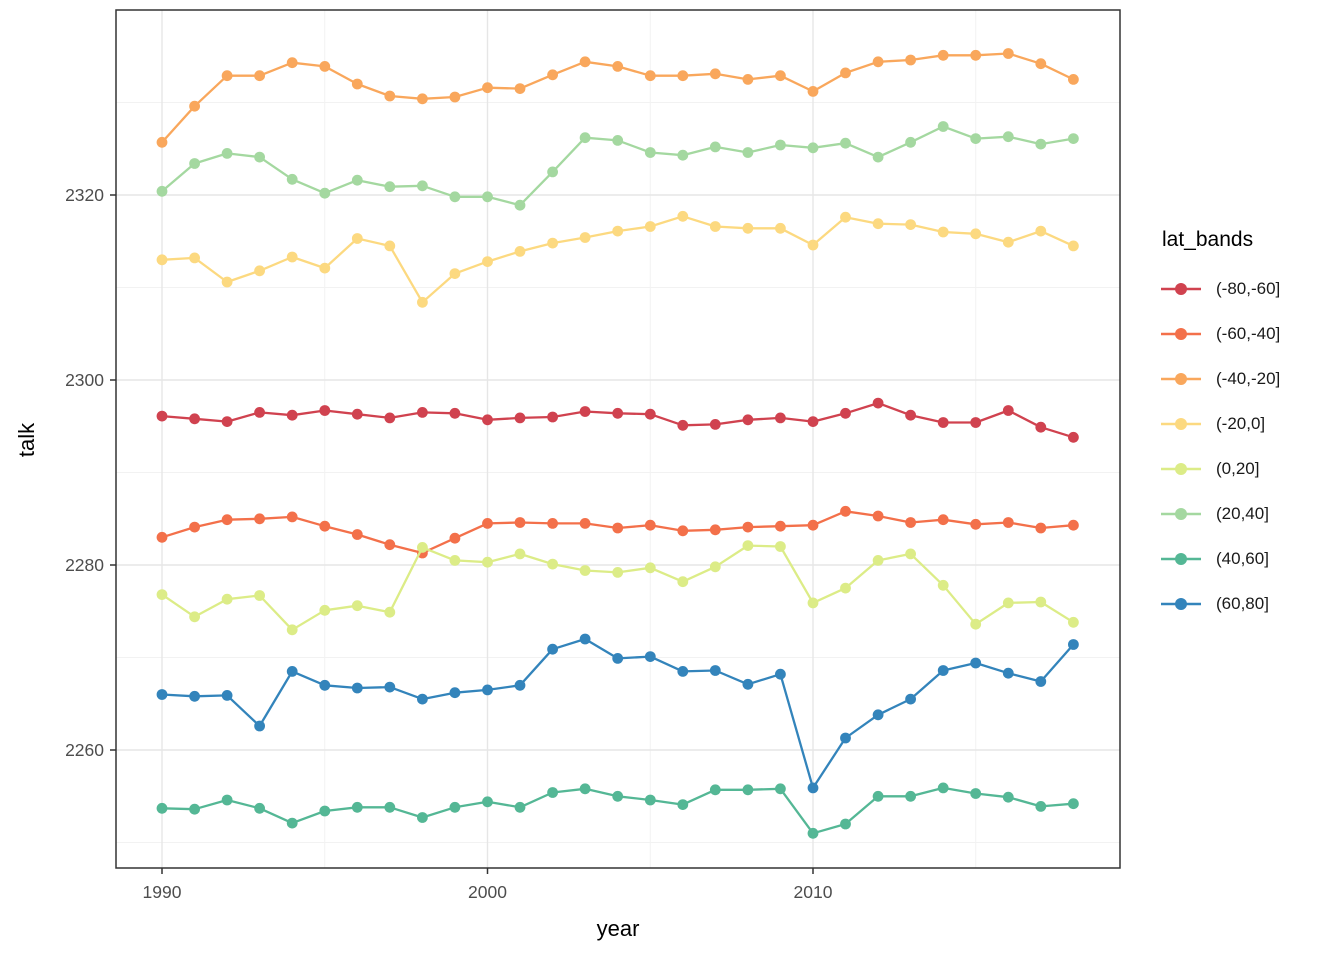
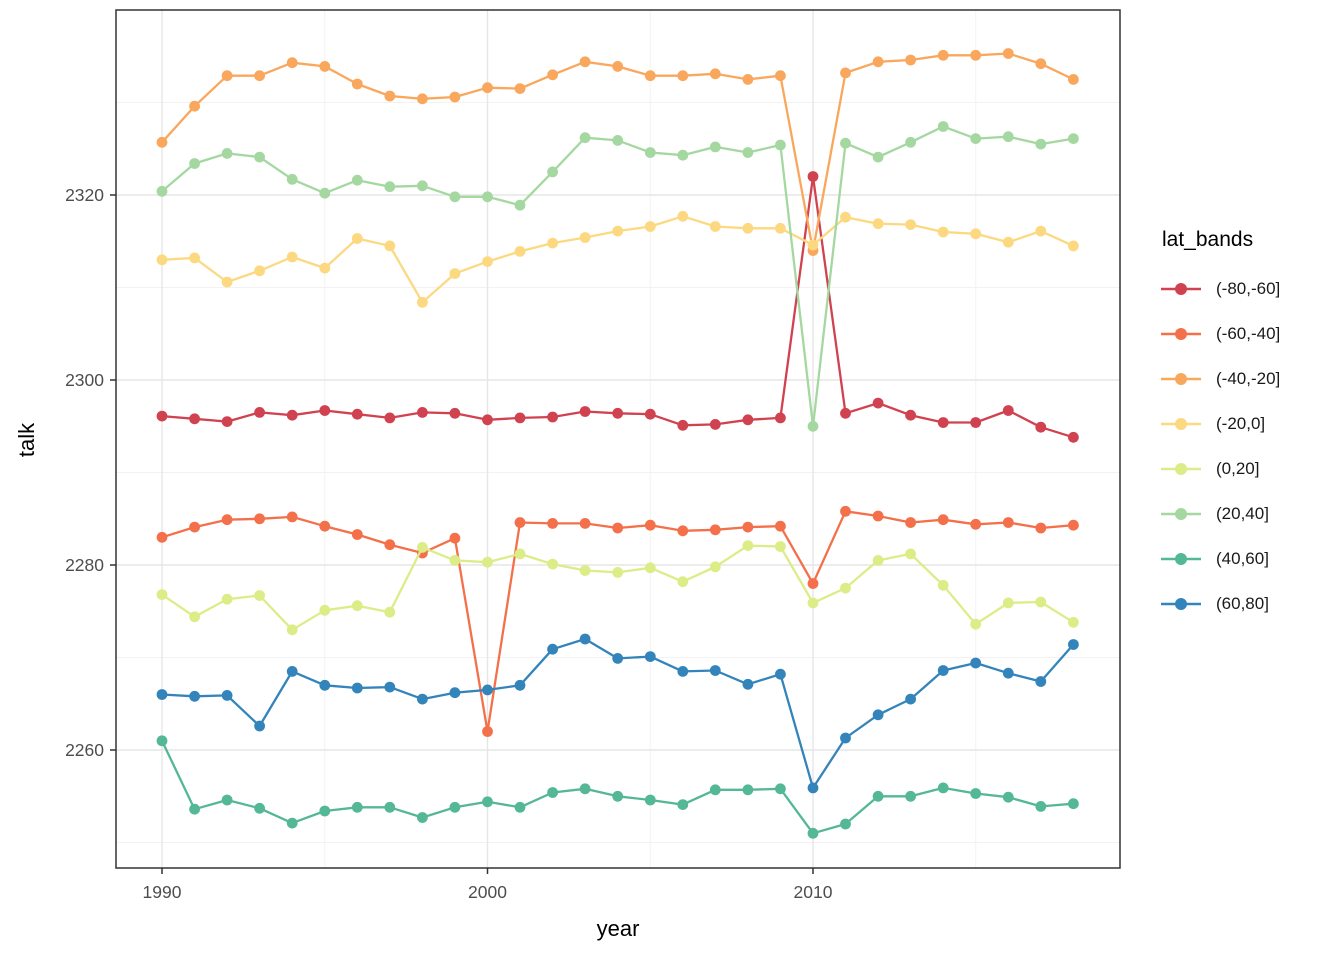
(40,60]/1990: 2254 -> 2261
(-60,-40]/2000: 2284 -> 2262
(-80,-60]/2010: 2296 -> 2322
(-60,-40]/2010: 2284 -> 2278
(-40,-20]/2010: 2331 -> 2314
(20,40]/2010: 2325 -> 2295
